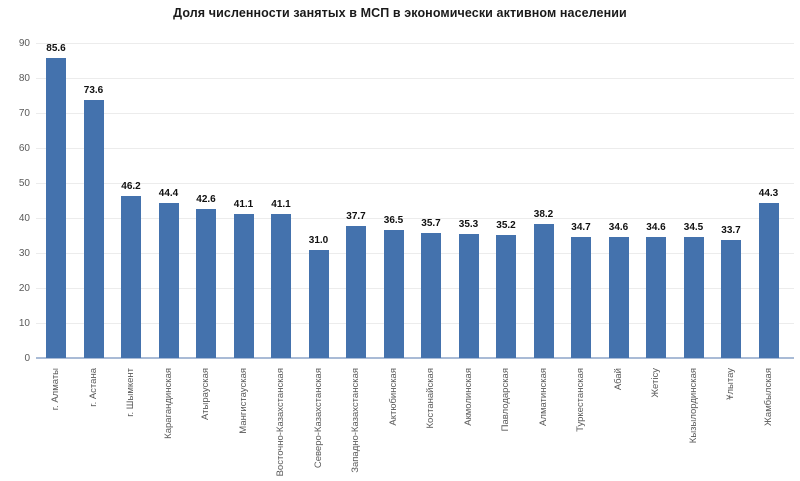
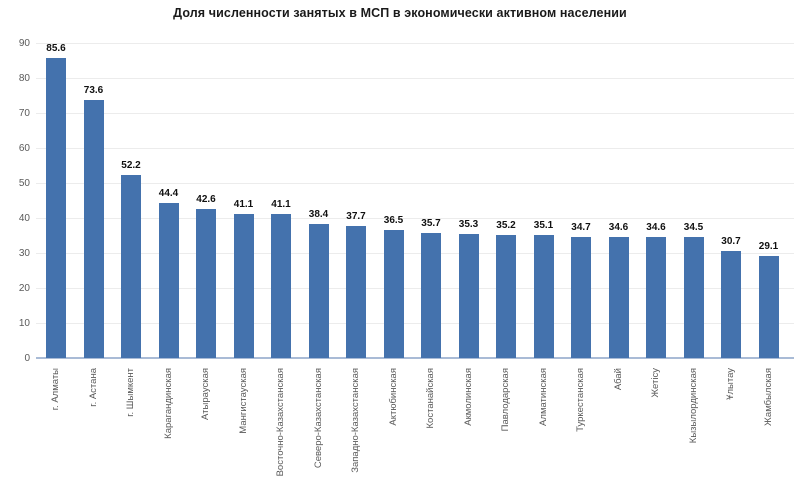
г. Шымкент: 46.2 -> 52.2
Северо-Казахстанская: 31.0 -> 38.4
Алматинская: 38.2 -> 35.1
Ұлытау: 33.7 -> 30.7
Жамбылская: 44.3 -> 29.1
